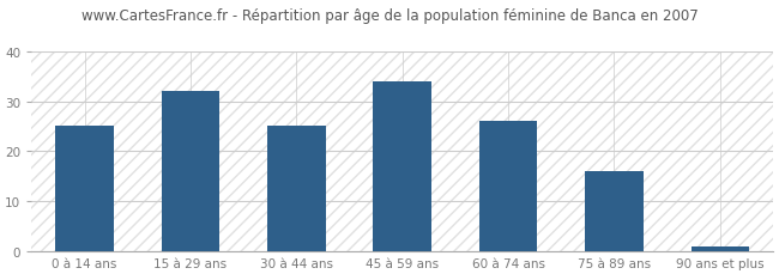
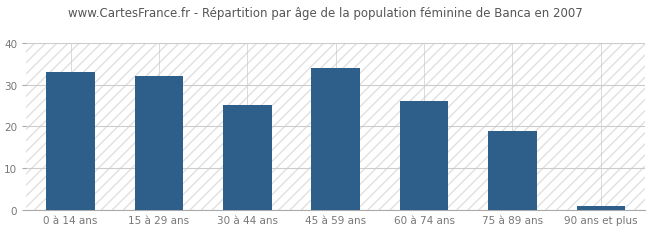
0 à 14 ans: 25 -> 33
75 à 89 ans: 16 -> 19
